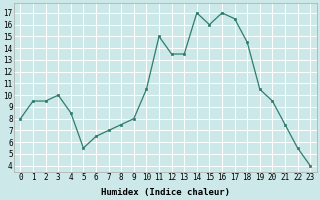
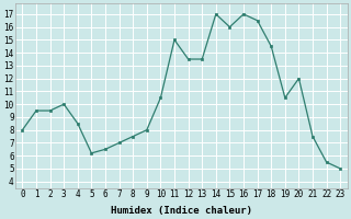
5: 5.5 -> 6.2
20: 9.5 -> 12.0
23: 4.0 -> 5.0
